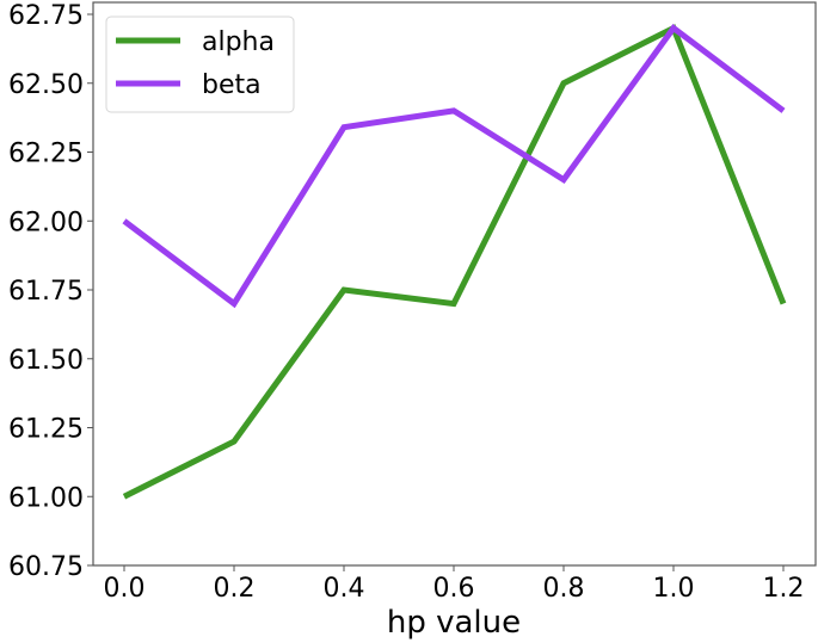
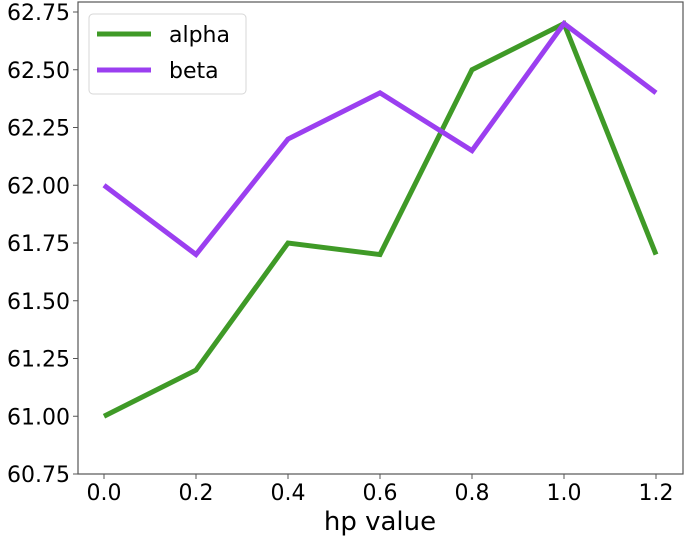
beta/0.4: 62.34 -> 62.20
